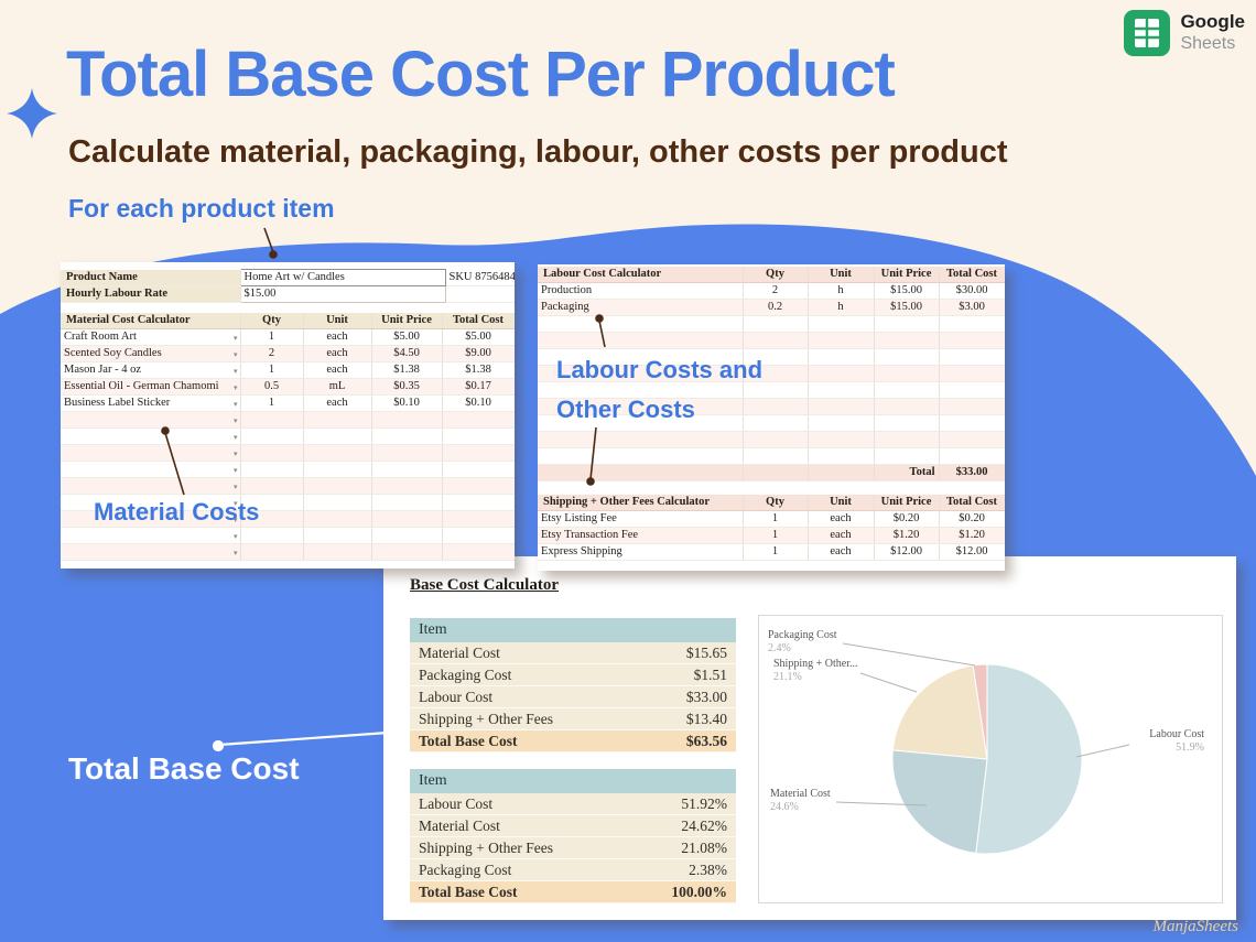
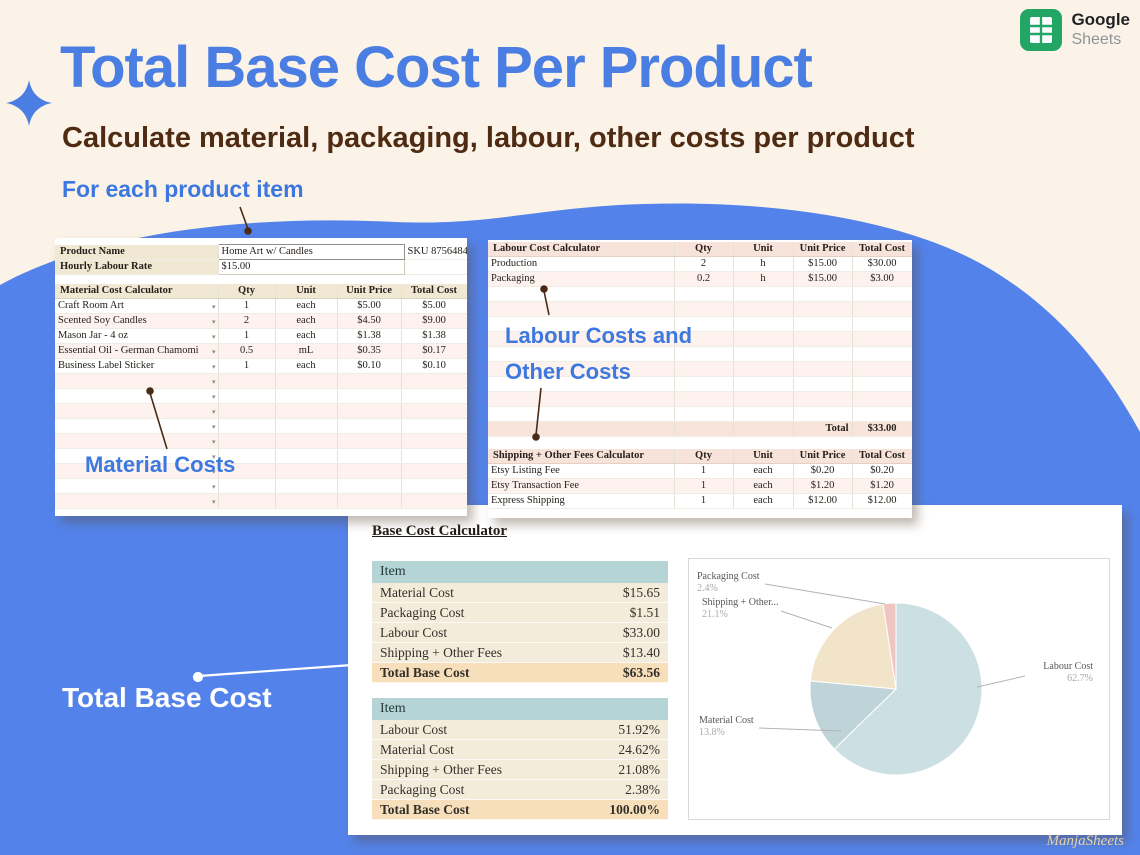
Labour Cost: 51.9% -> 62.7%
Material Cost: 24.6% -> 13.8%
